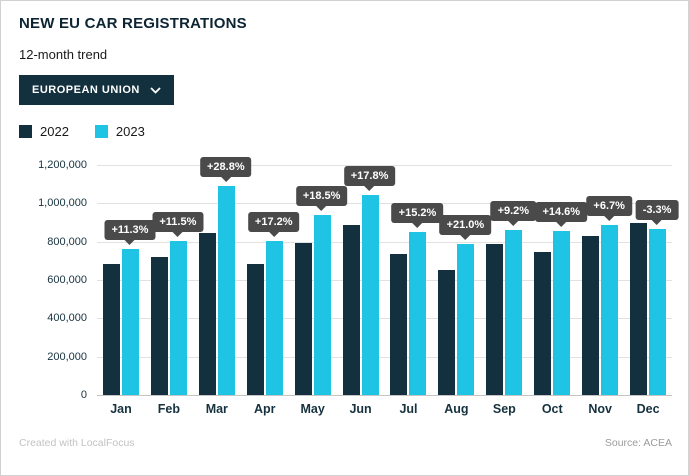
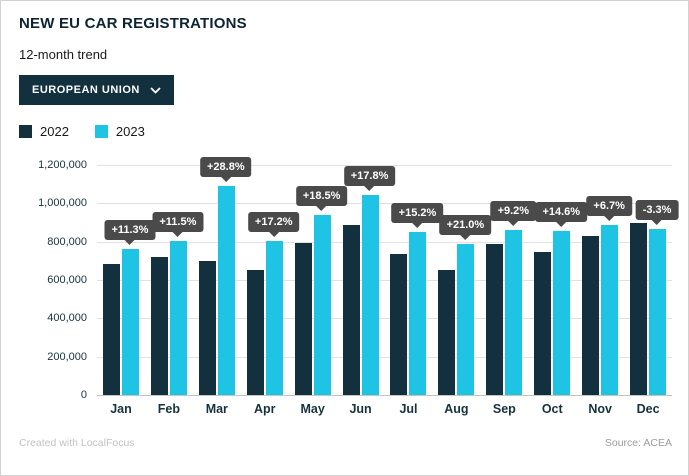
2022/Mar: 840000 -> 700000
2022/Apr: 690000 -> 650000
